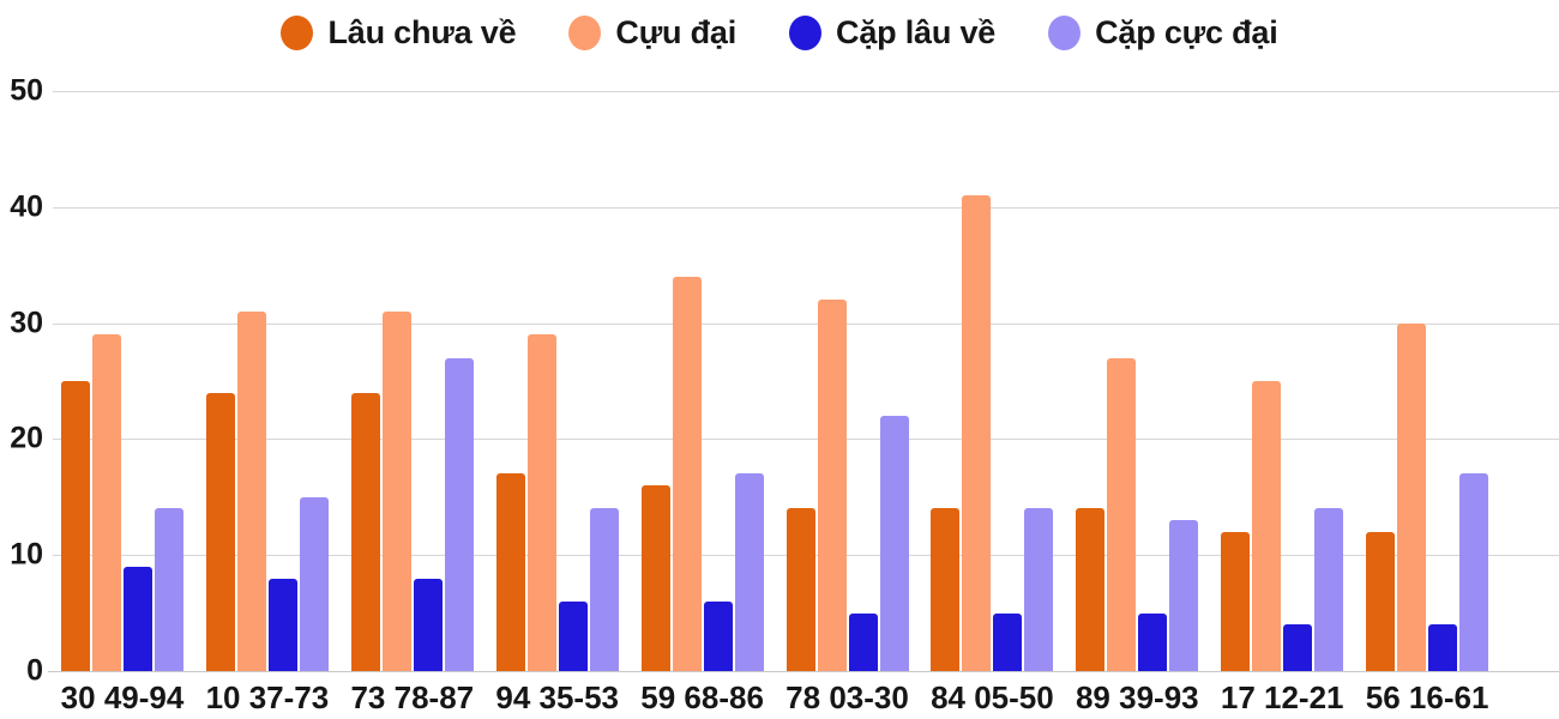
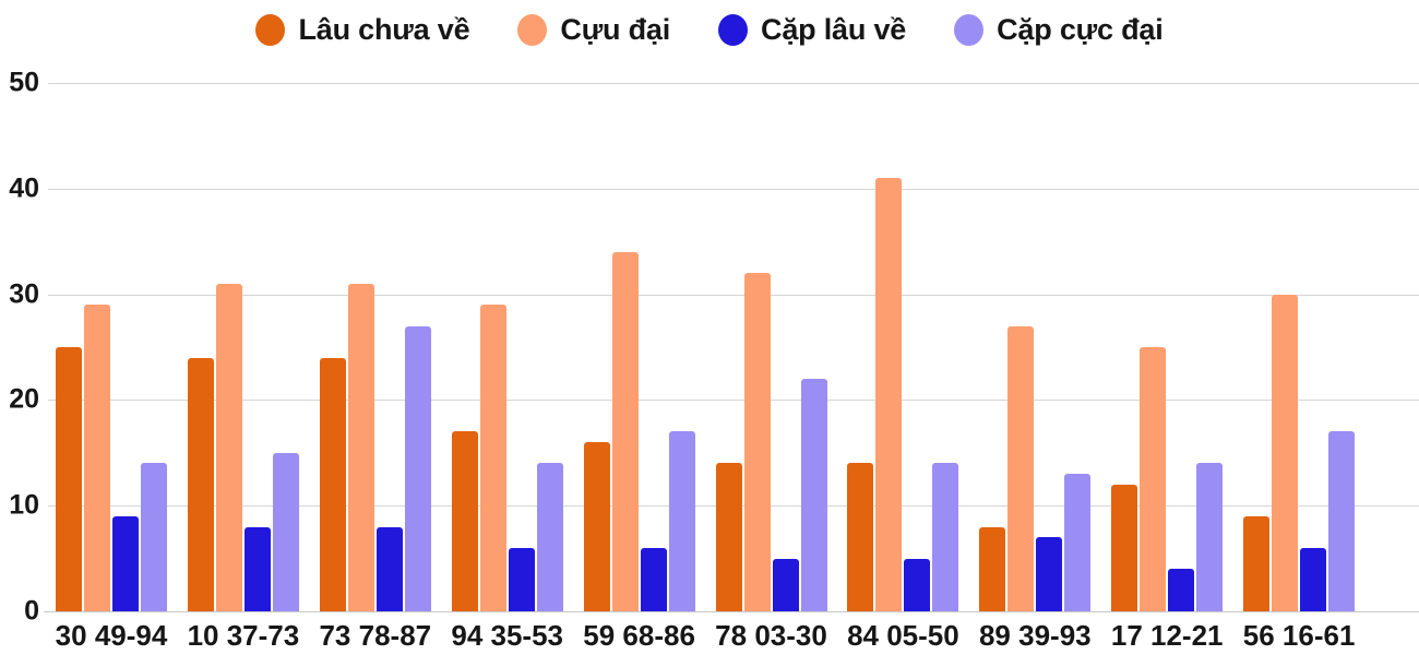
Lâu chưa về/89 39-93: 14 -> 8
Cặp lâu về/89 39-93: 5 -> 7
Lâu chưa về/56 16-61: 12 -> 9
Cặp lâu về/56 16-61: 4 -> 6
